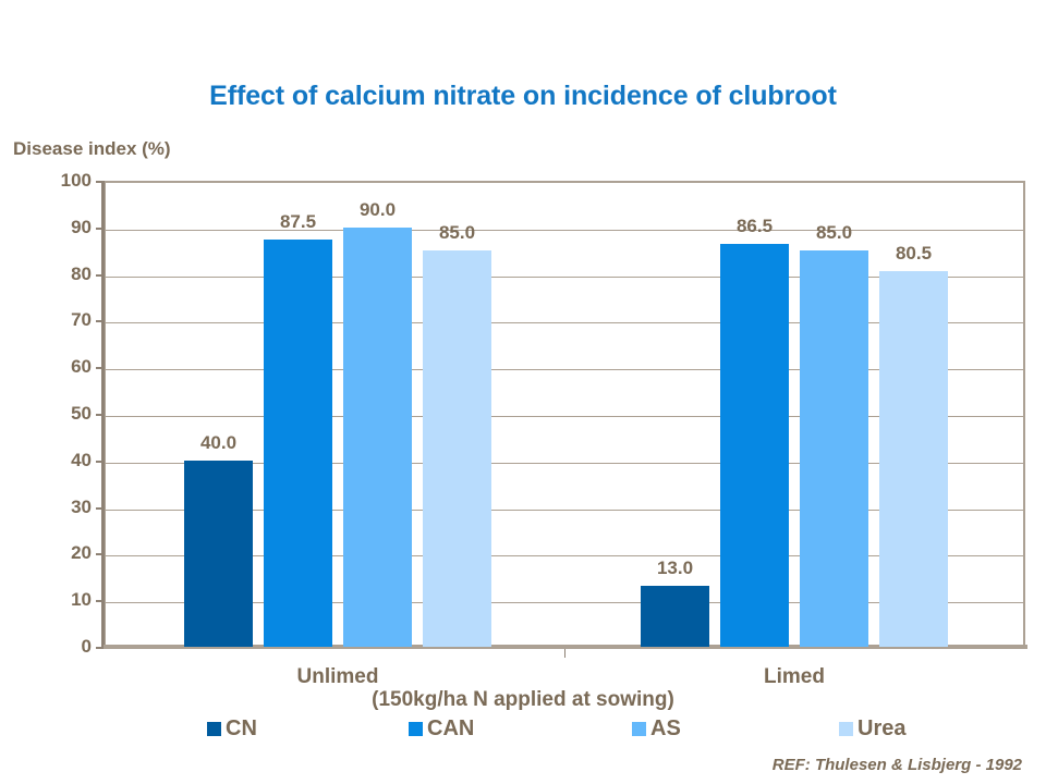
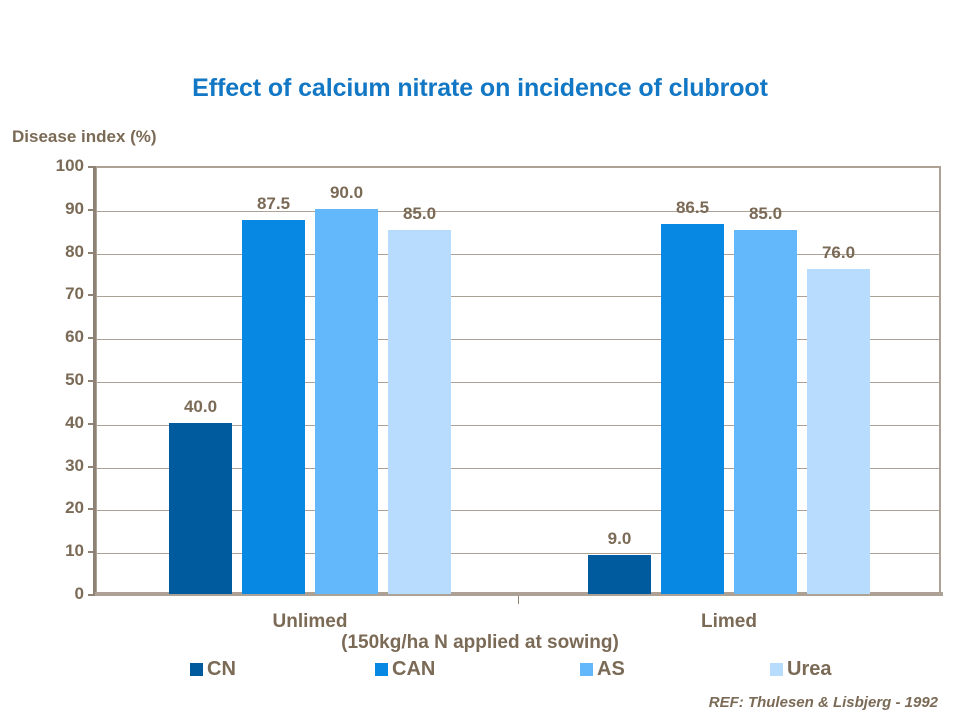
CN/Limed: 13.0 -> 9.0
Urea/Limed: 80.5 -> 76.0
